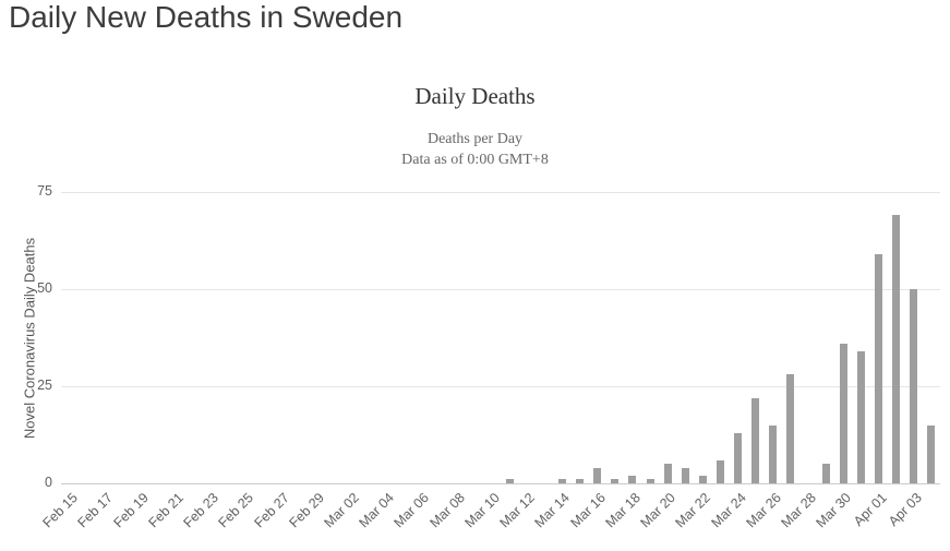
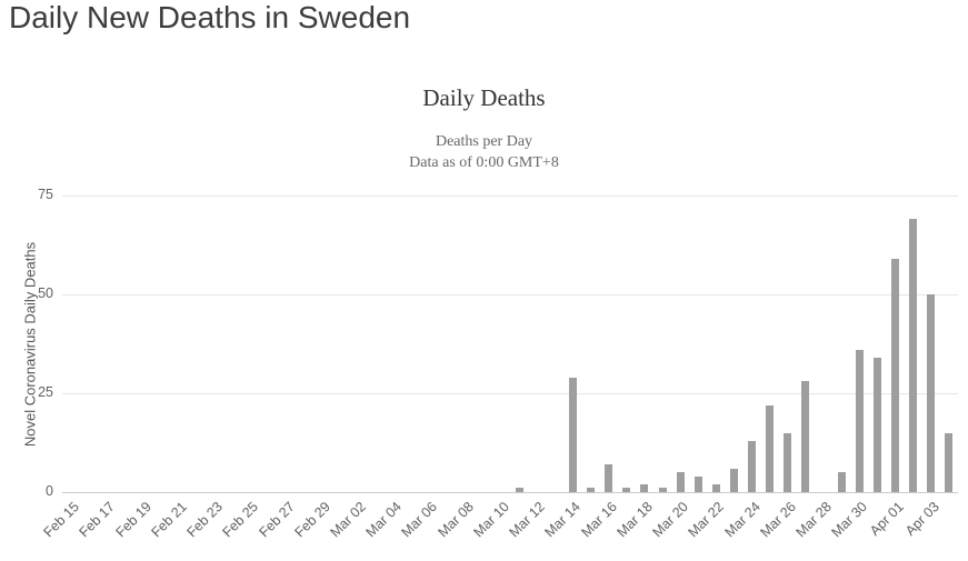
Mar 14: 1 -> 29
Mar 16: 4 -> 7
